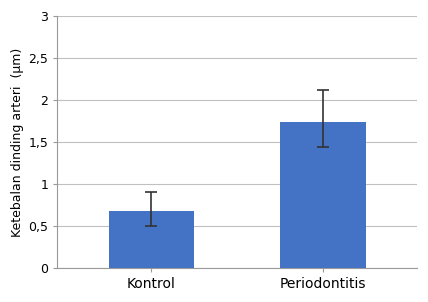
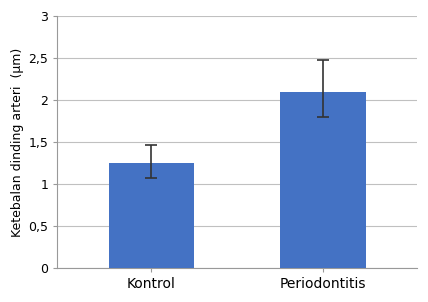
Kontrol: 0,68 -> 1,25
Periodontitis: 1,74 -> 2,10
